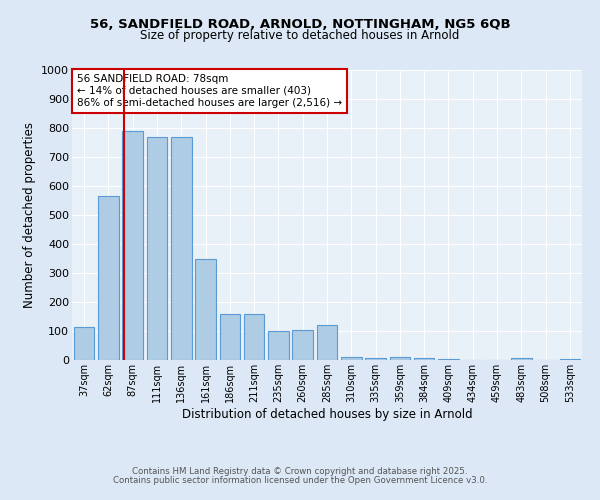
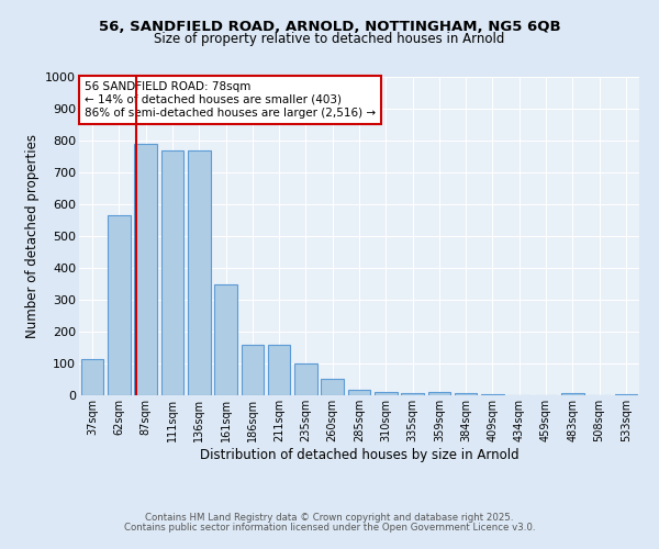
260sqm: 105 -> 52
285sqm: 120 -> 18
